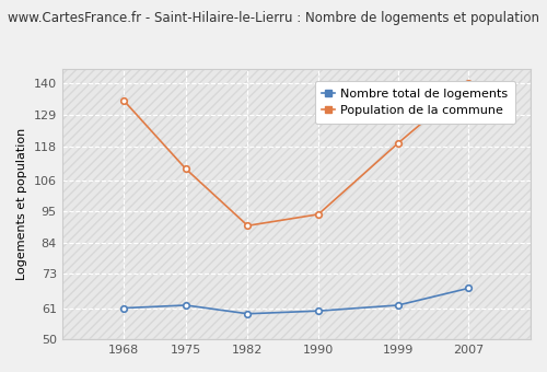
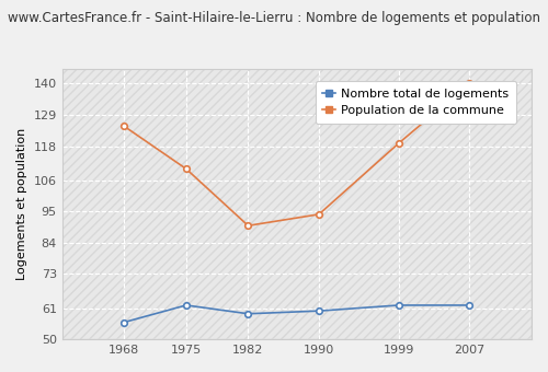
Nombre total de logements/1968: 61 -> 56
Population de la commune/1968: 134 -> 125
Nombre total de logements/2007: 68 -> 62
